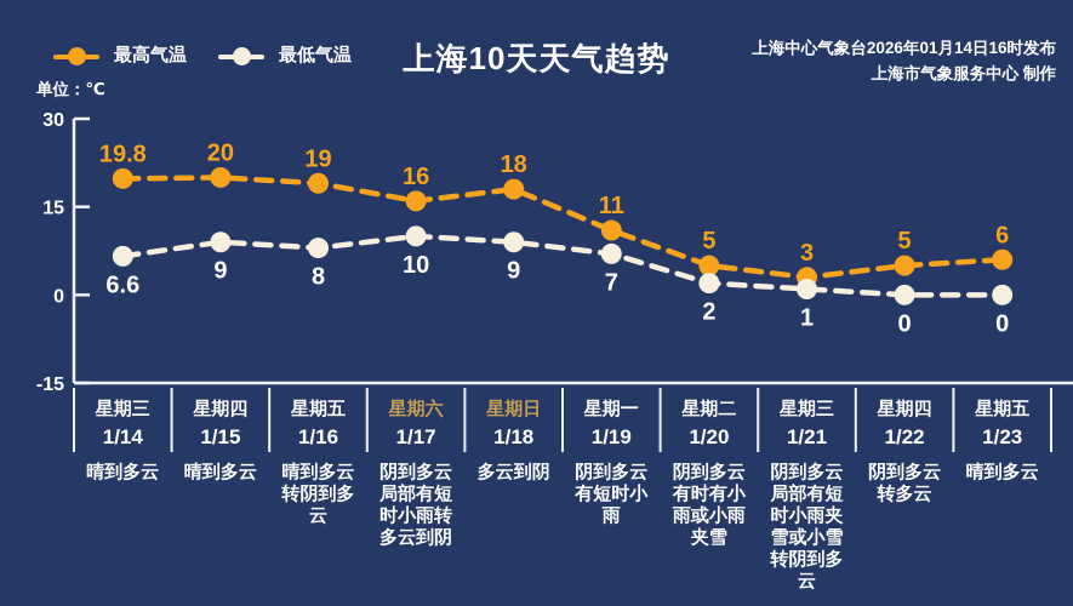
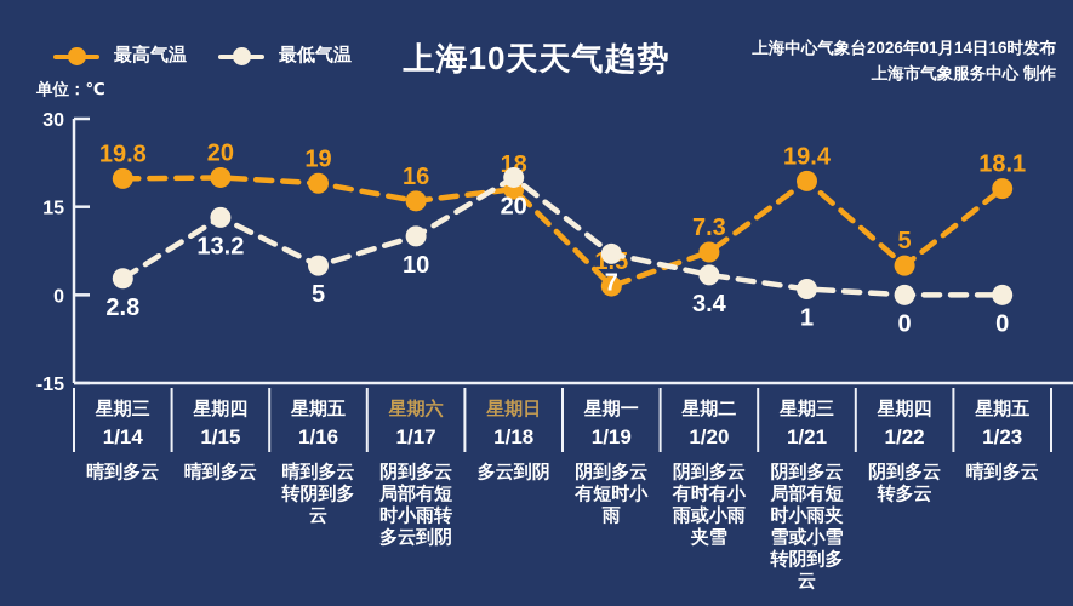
最低气温/1/14: 6.6 -> 2.8
最低气温/1/15: 9 -> 13.2
最低气温/1/16: 8 -> 5
最低气温/1/18: 9 -> 20
最高气温/1/19: 11 -> 1.5
最高气温/1/20: 5 -> 7.3
最低气温/1/20: 2 -> 3.4
最高气温/1/21: 3 -> 19.4
最高气温/1/23: 6 -> 18.1
